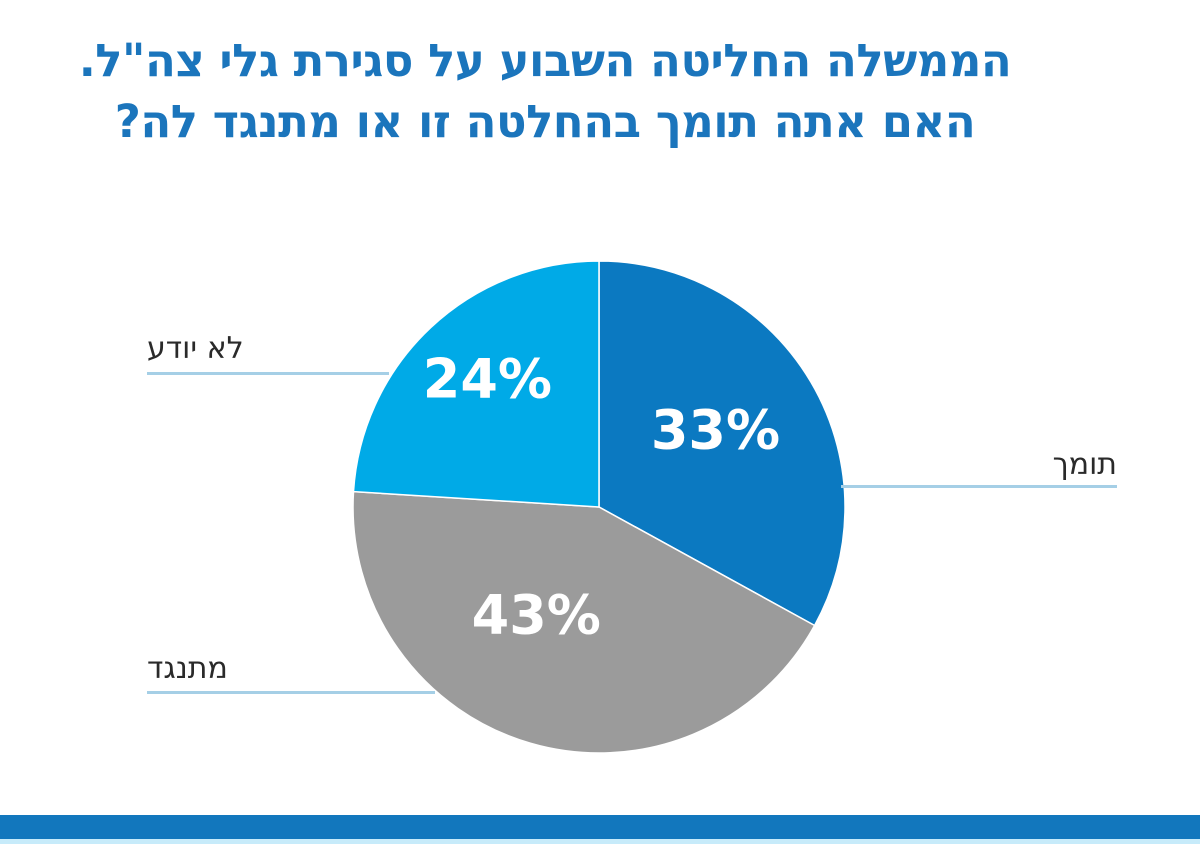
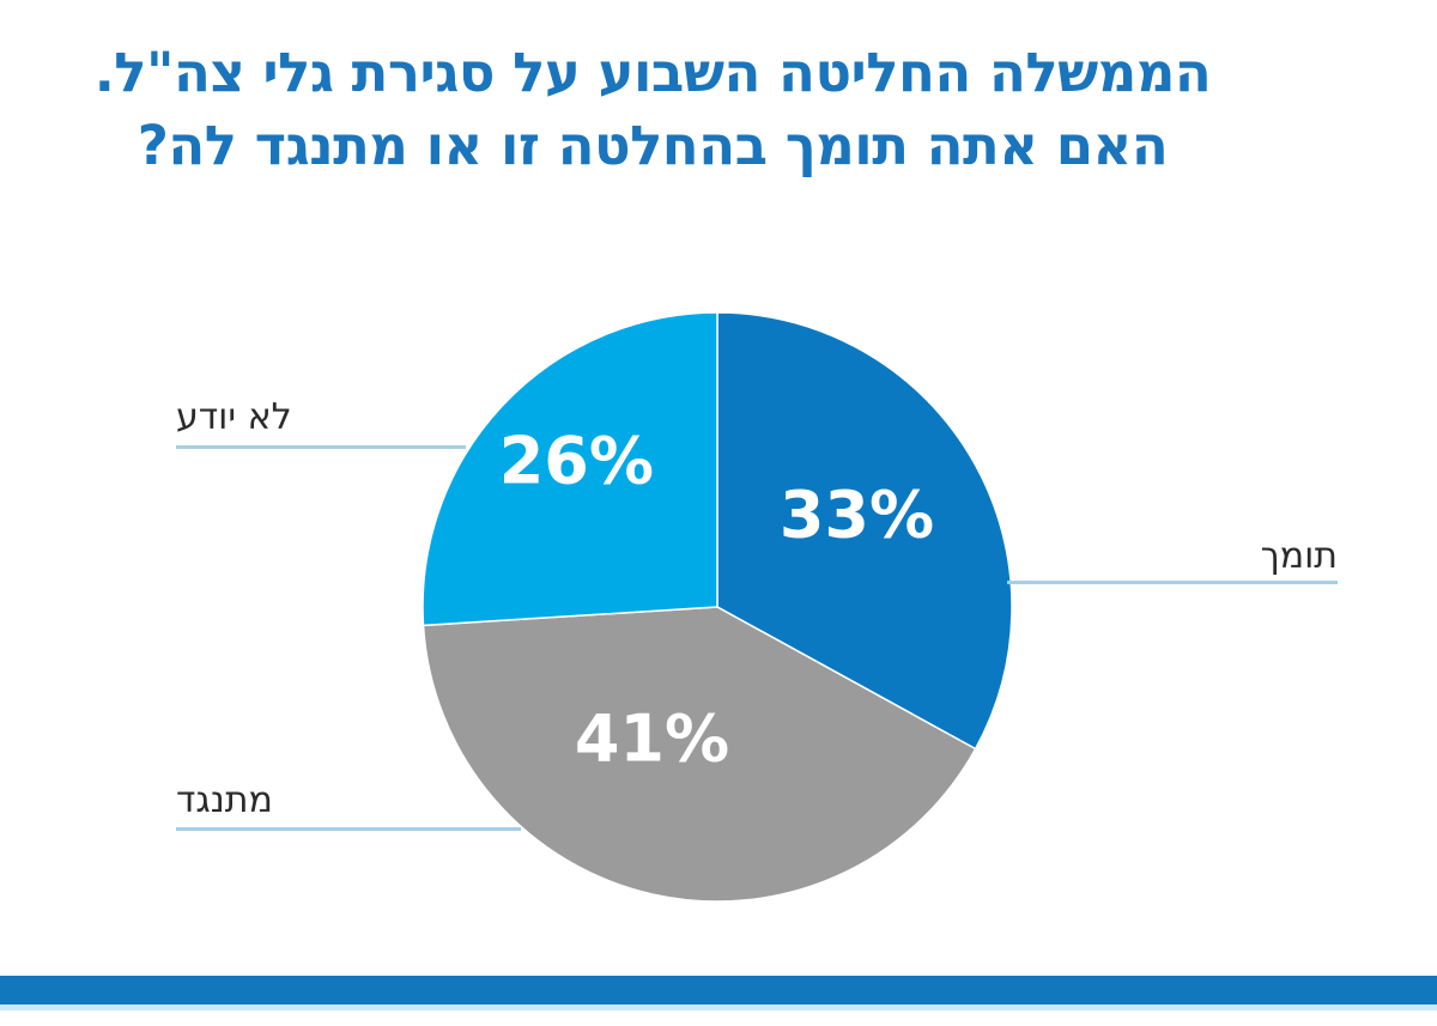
מתנגד: 43% -> 41%
לא יודע: 24% -> 26%
